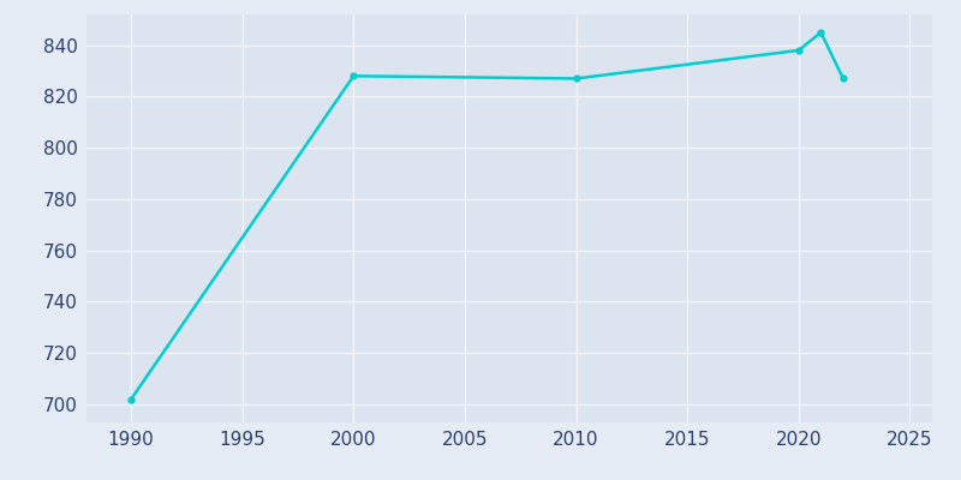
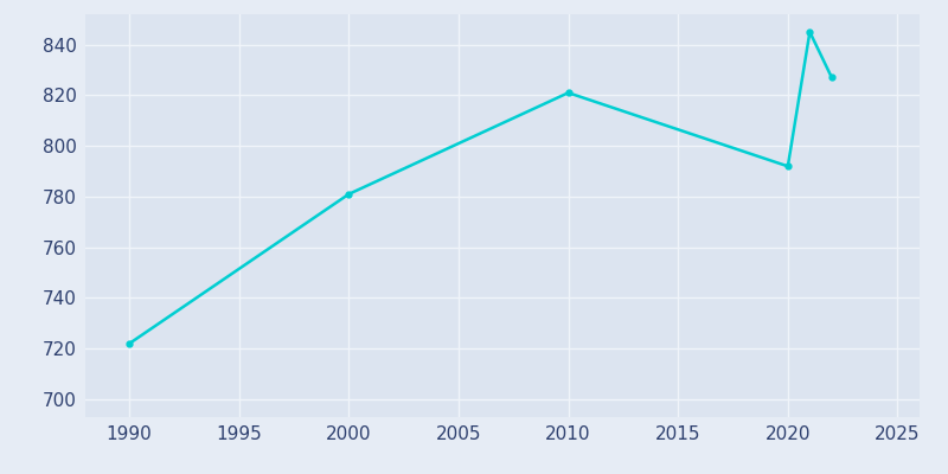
1990: 702 -> 722
2000: 828 -> 781
2010: 827 -> 821
2020: 838 -> 792
